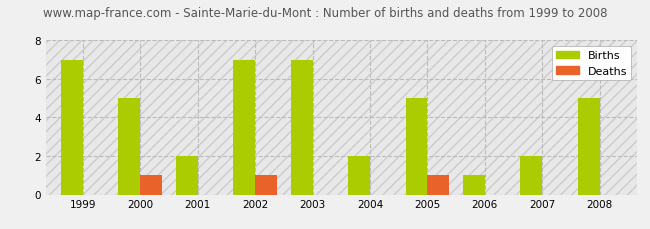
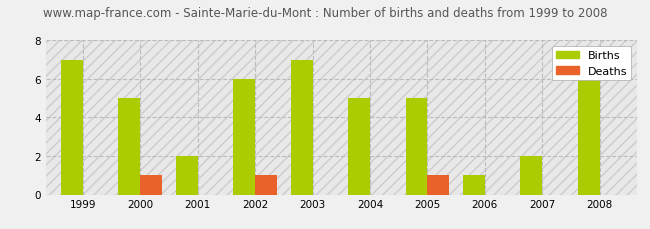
Births/2002: 7 -> 6
Births/2004: 2 -> 5
Births/2008: 5 -> 6
